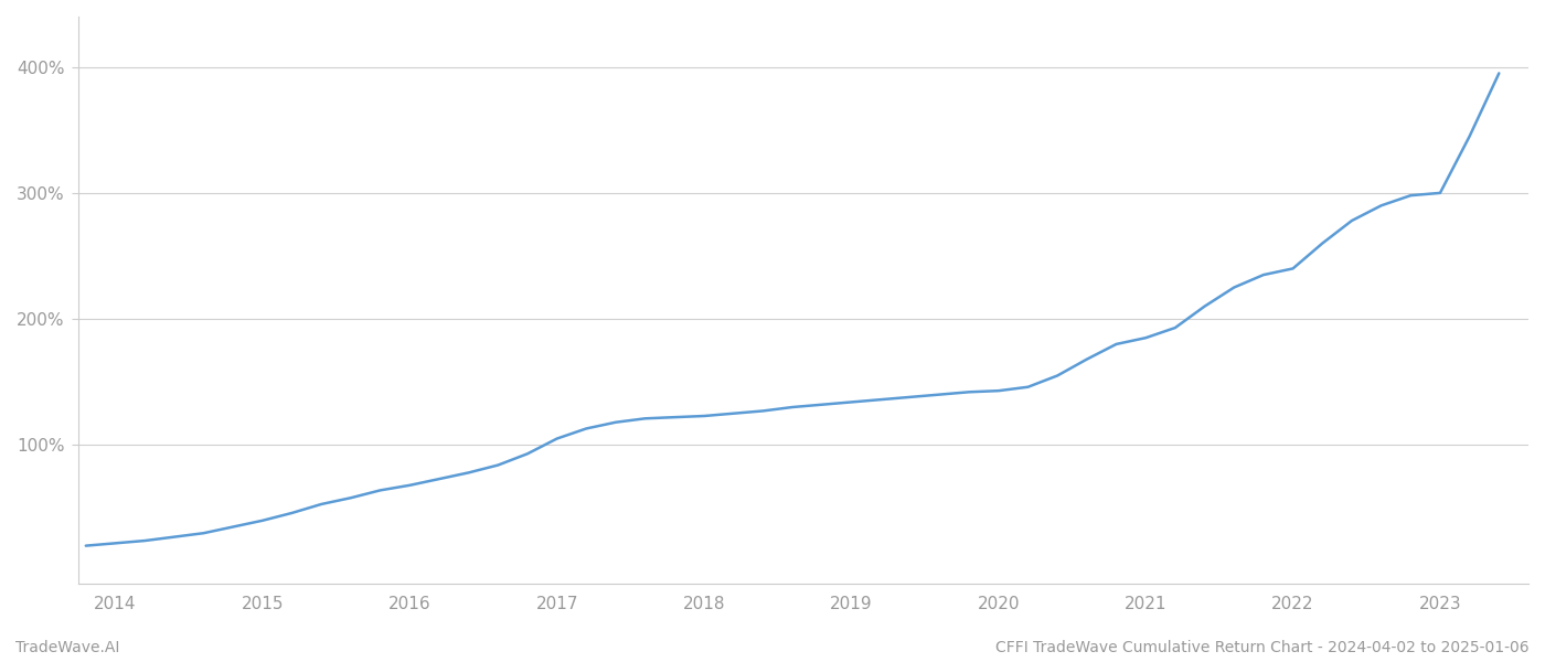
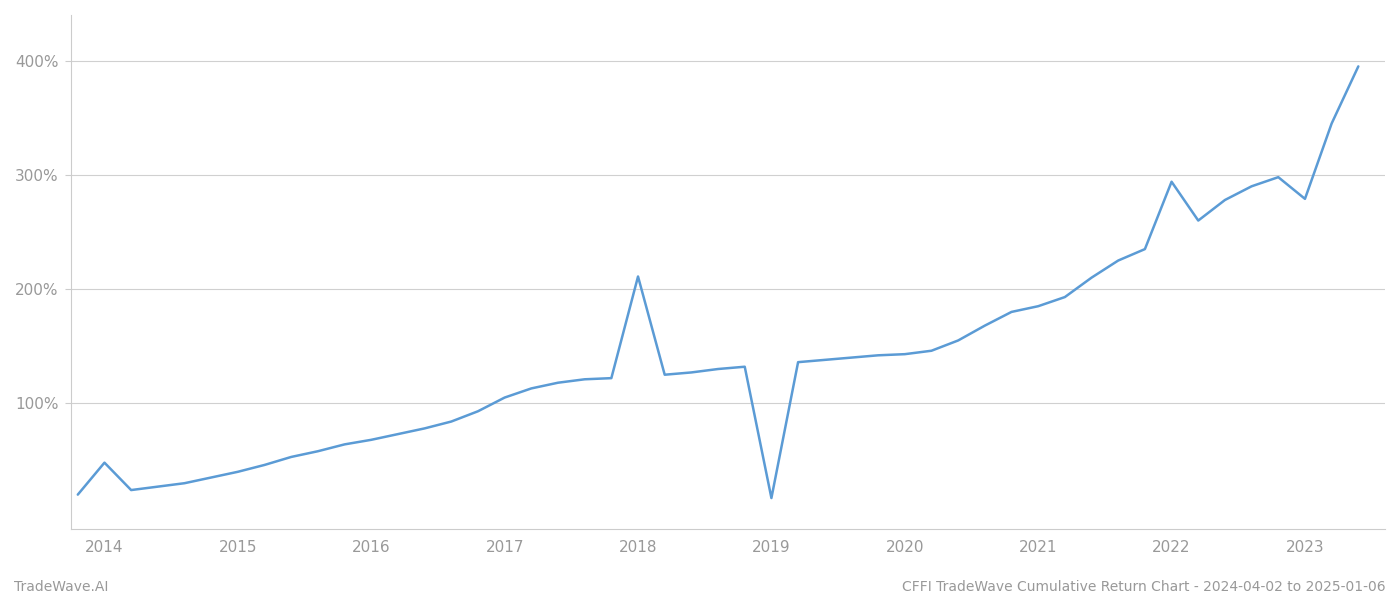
2014: 22% -> 48%
2018: 123% -> 211%
2019: 134% -> 17%
2022: 240% -> 294%
2023: 300% -> 279%
